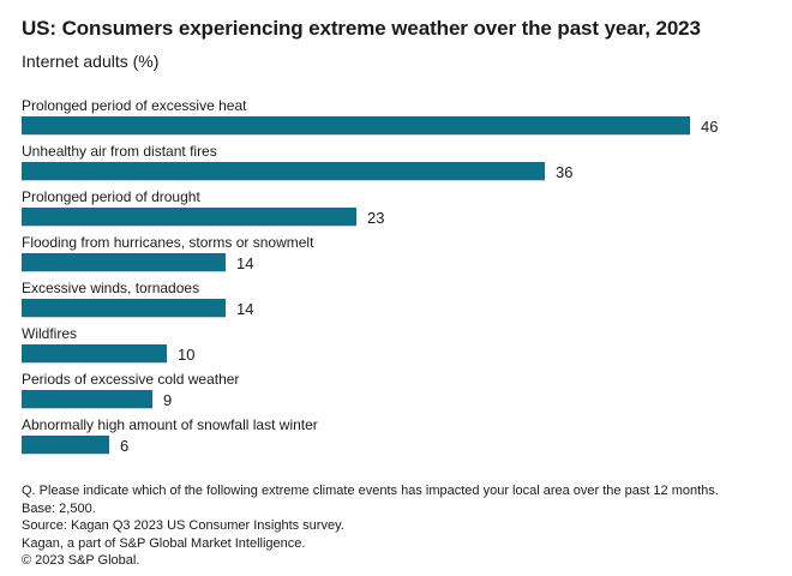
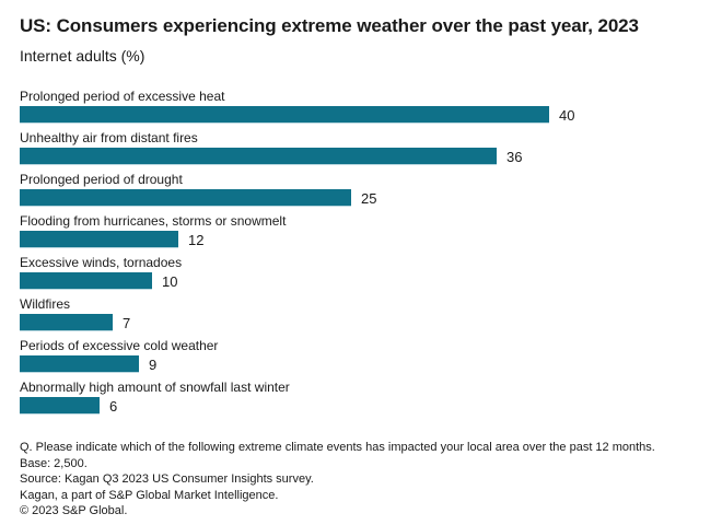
Prolonged period of excessive heat: 46 -> 40
Prolonged period of drought: 23 -> 25
Flooding from hurricanes, storms or snowmelt: 14 -> 12
Excessive winds, tornadoes: 14 -> 10
Wildfires: 10 -> 7
